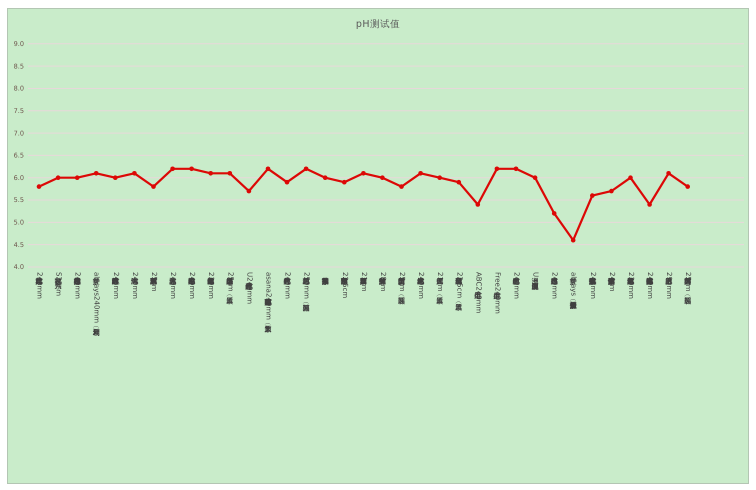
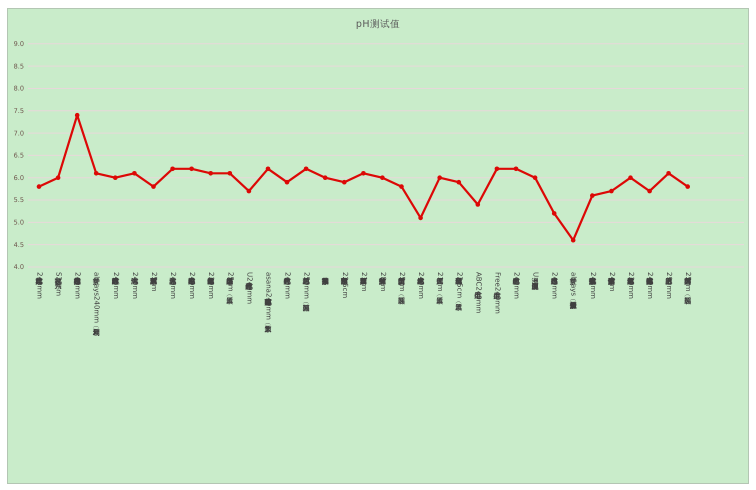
护舒宝云感棉极薄日用卫生巾240mm: 6.0 -> 7.4
本恩天然纯棉日用240mm: 6.1 -> 5.1
小鲸日用纯棉立体护围丝薄240mm: 5.4 -> 5.7
